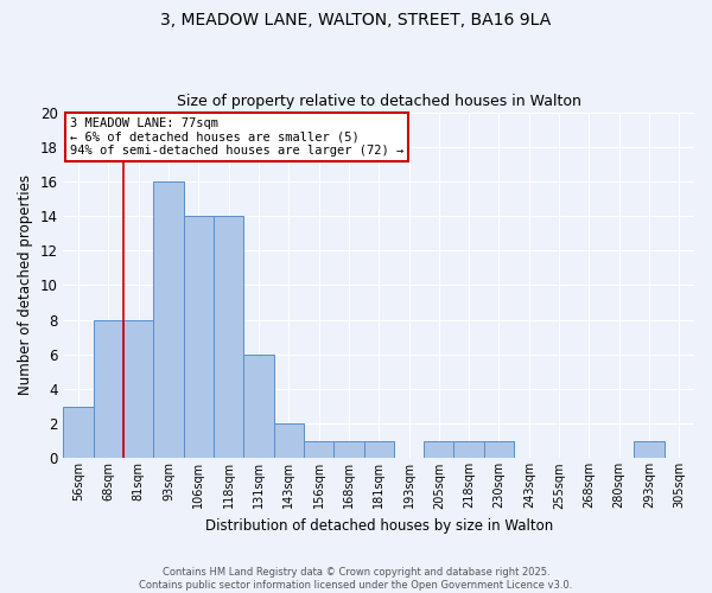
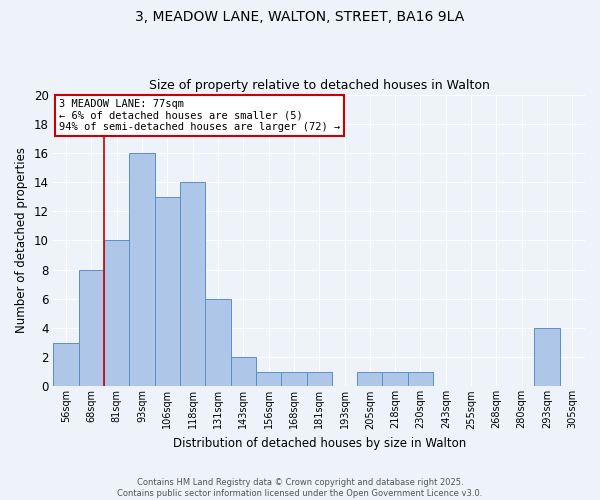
81sqm: 8 -> 10
106sqm: 14 -> 13
293sqm: 1 -> 4
